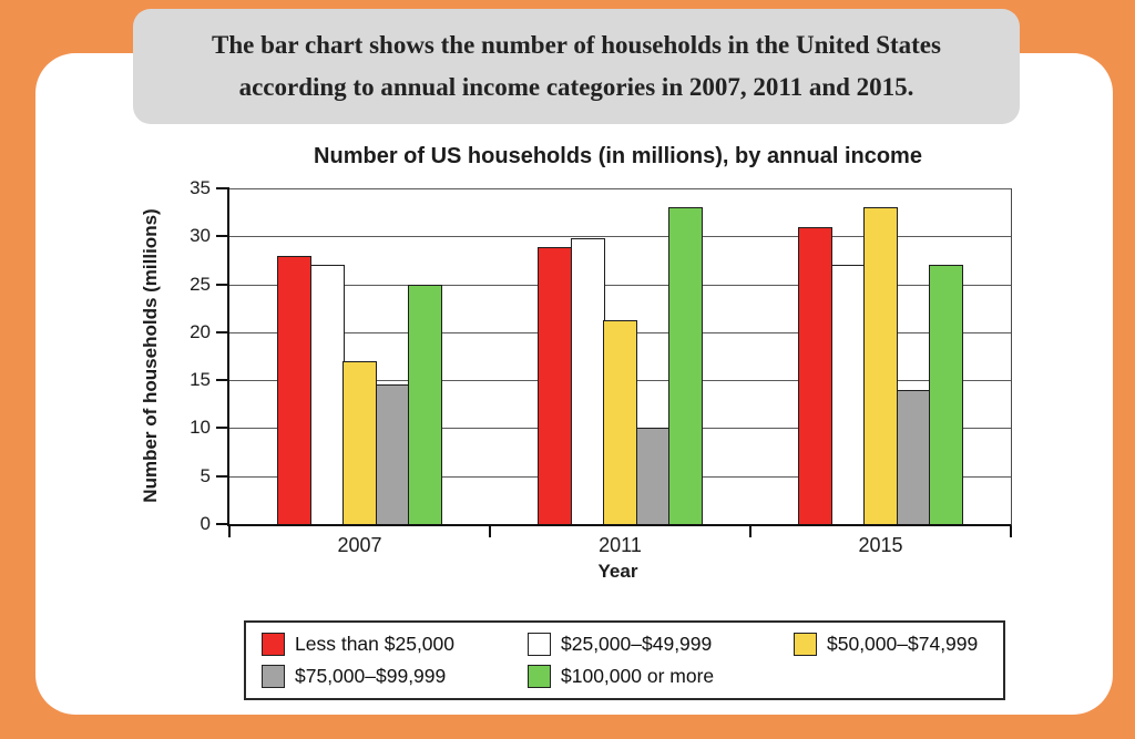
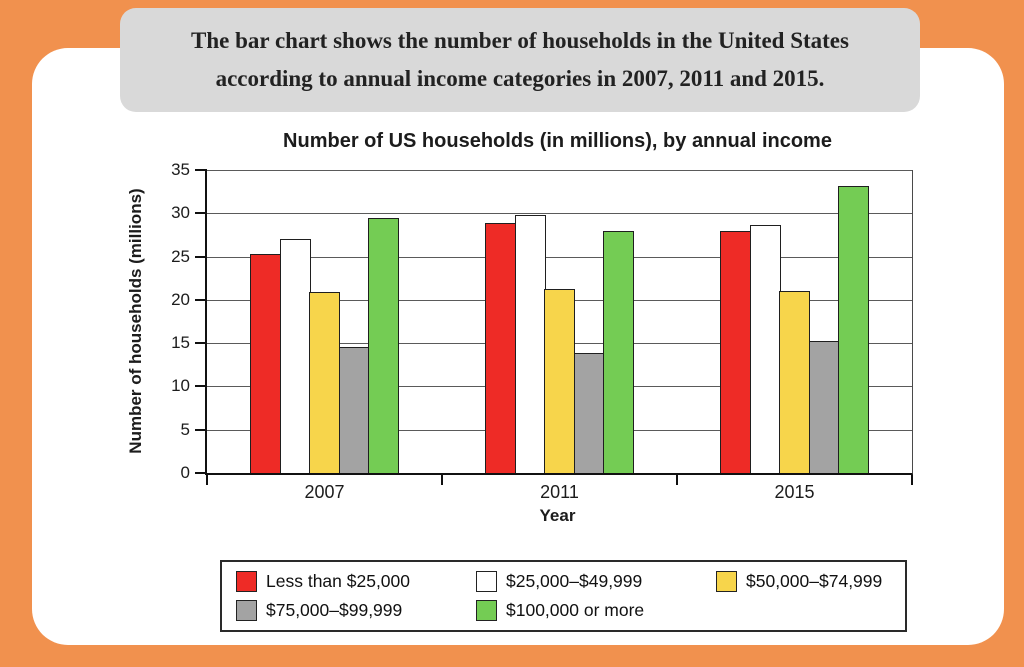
Less than $25,000/2007: 28 -> 25
$50,000–$74,999/2007: 17 -> 21
$100,000 or more/2007: 25 -> 29
$75,000–$99,999/2011: 10 -> 14
$100,000 or more/2011: 33 -> 28
Less than $25,000/2015: 31 -> 28
$25,000–$49,999/2015: 27 -> 29
$50,000–$74,999/2015: 33 -> 21
$75,000–$99,999/2015: 14 -> 15
$100,000 or more/2015: 27 -> 33
